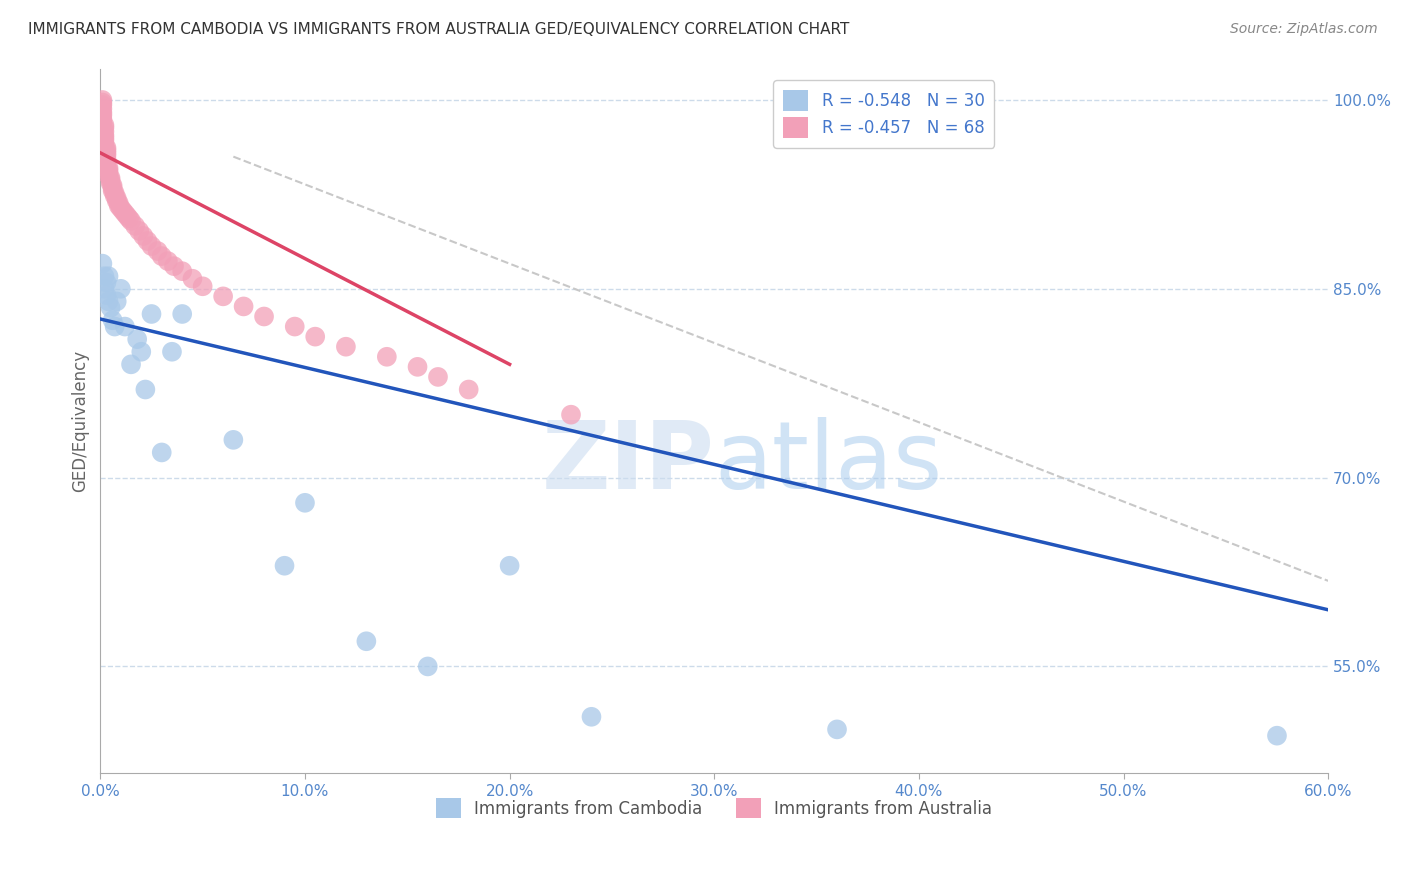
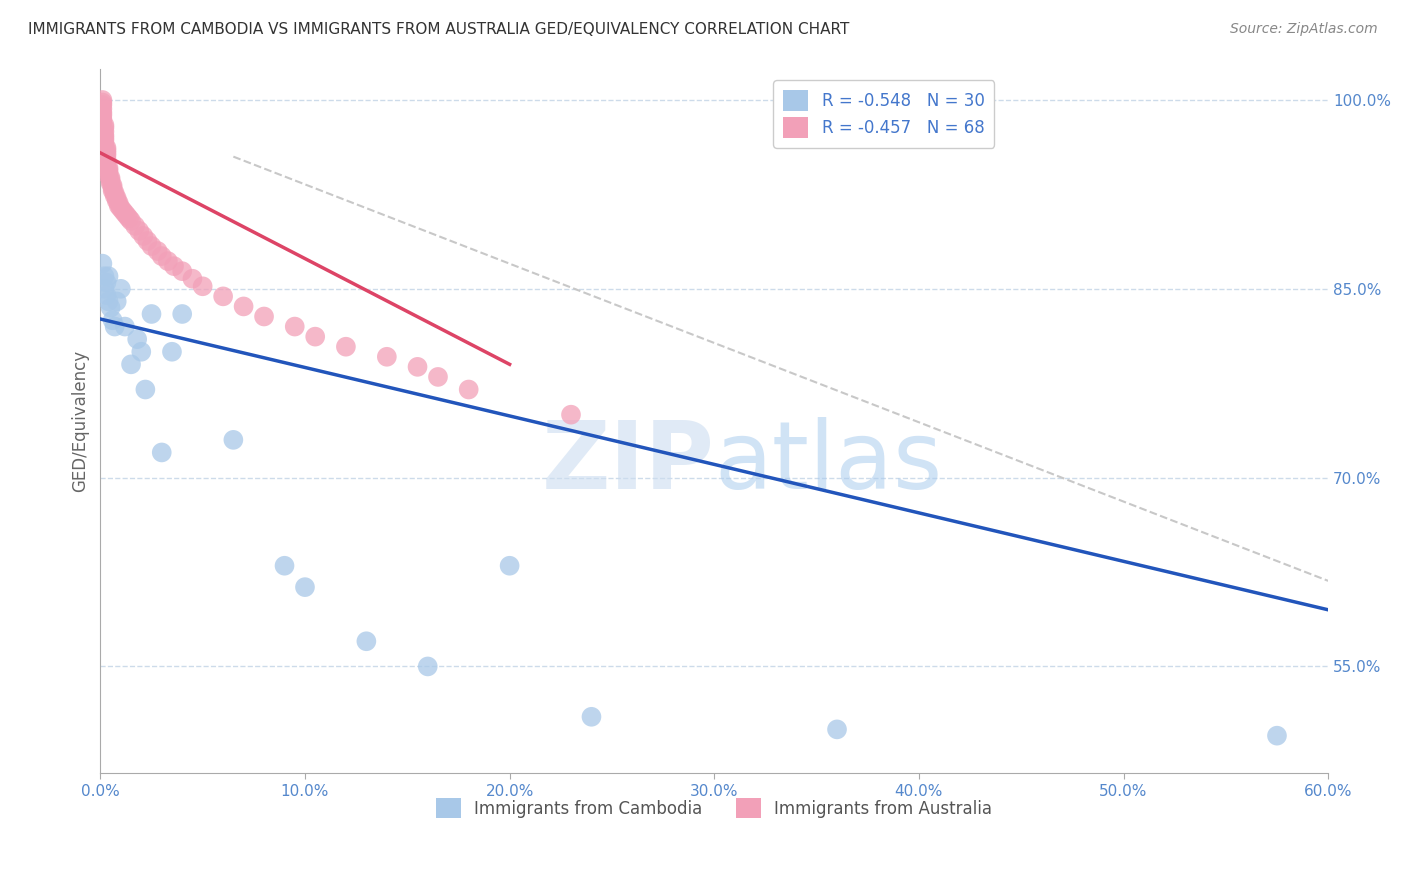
Immigrants from Cambodia/10.0%: 68.0% -> 61.3%
